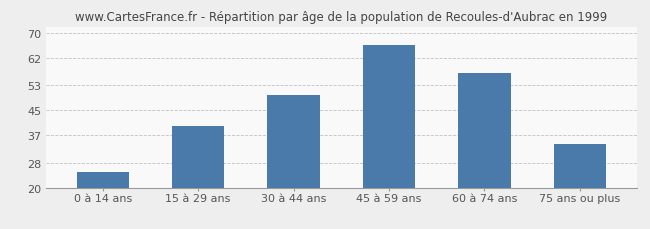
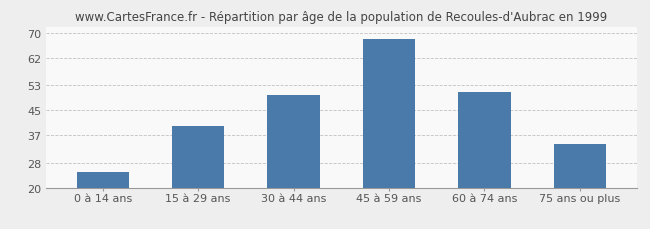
45 à 59 ans: 66 -> 68
60 à 74 ans: 57 -> 51
